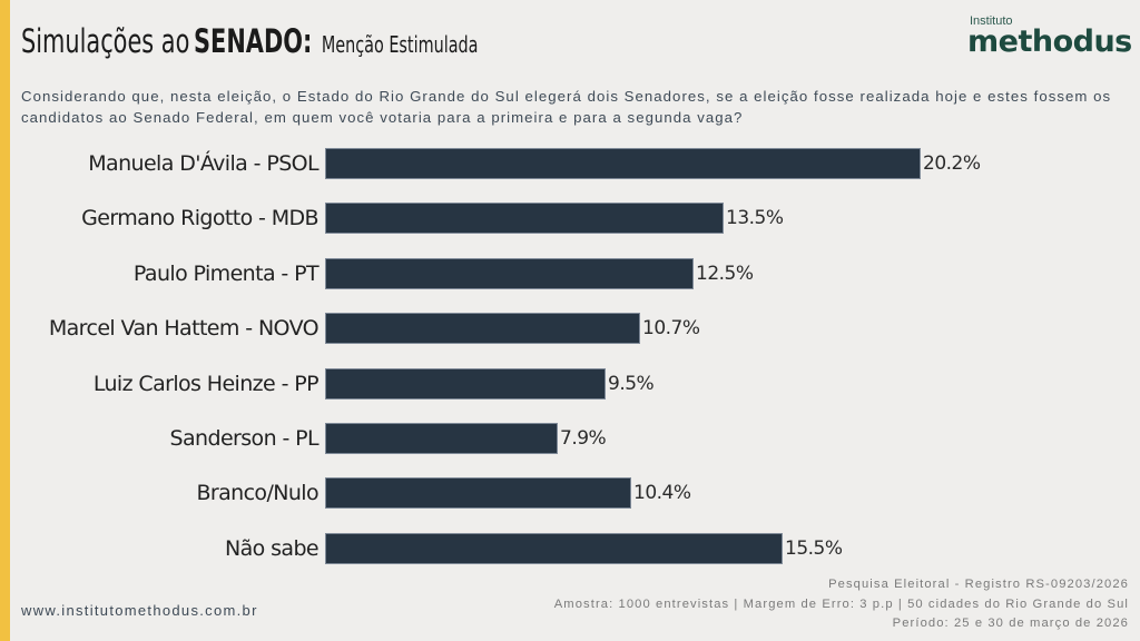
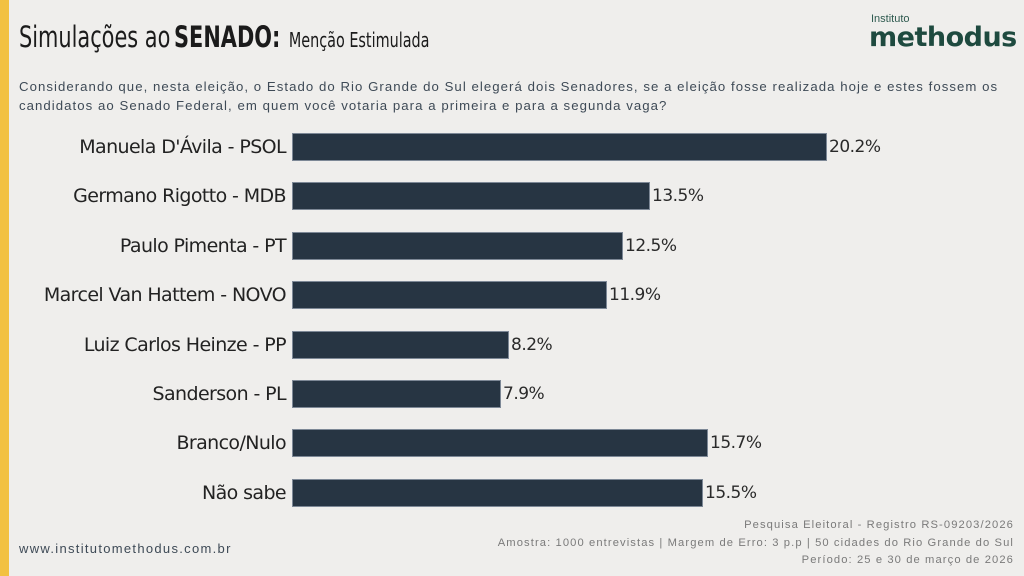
Marcel Van Hattem - NOVO: 10.7% -> 11.9%
Luiz Carlos Heinze - PP: 9.5% -> 8.2%
Branco/Nulo: 10.4% -> 15.7%
